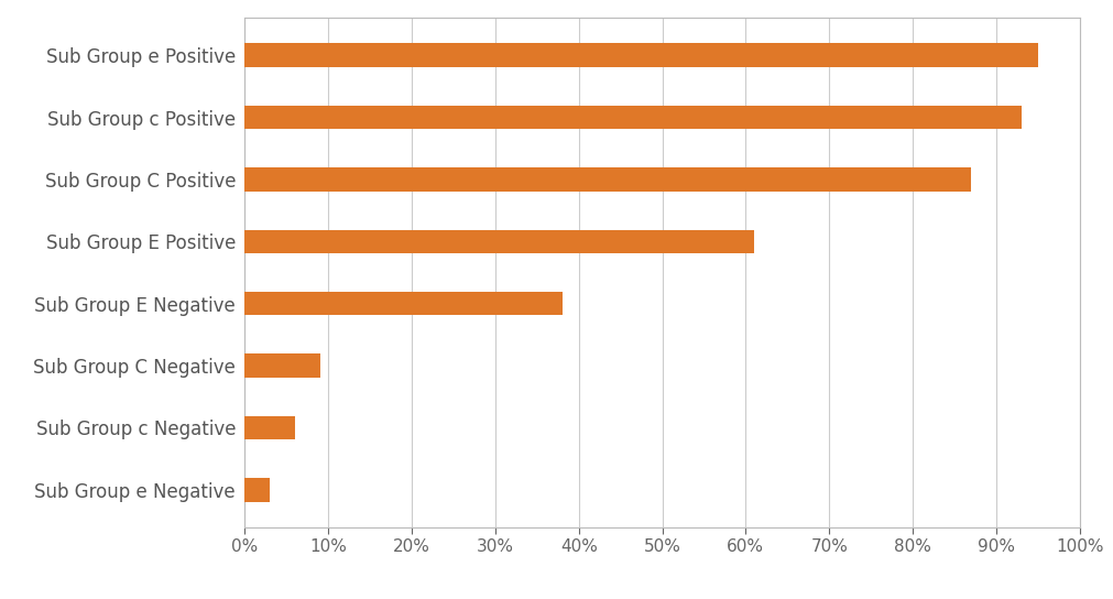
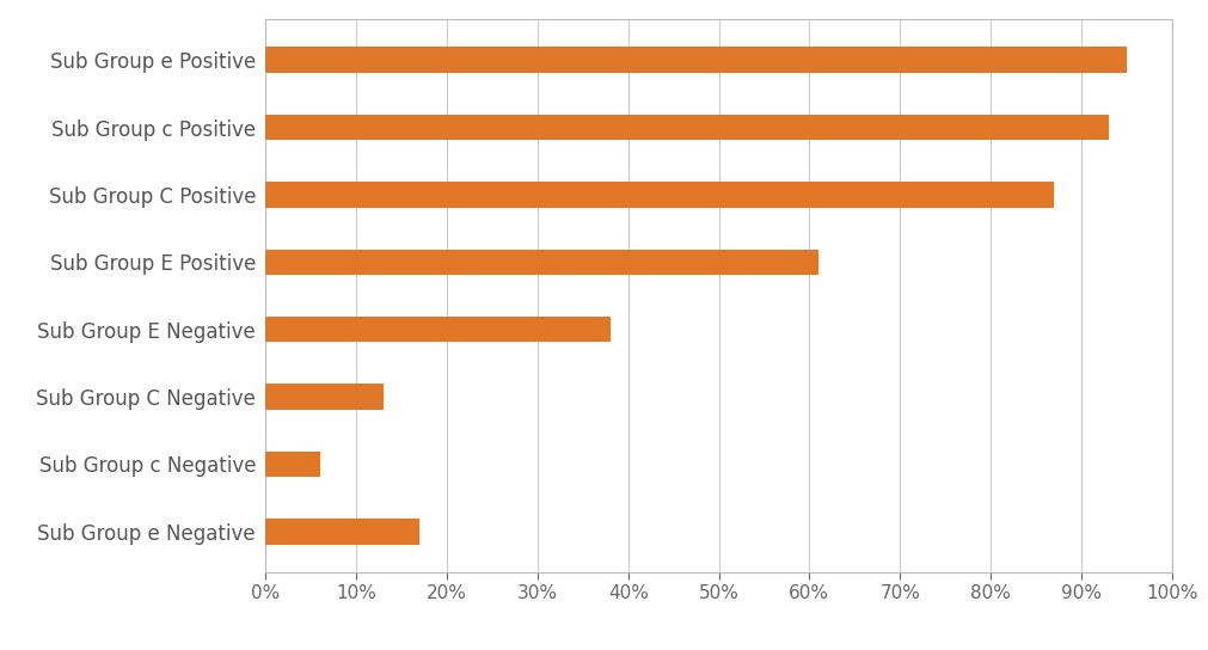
Sub Group C Negative: 9% -> 13%
Sub Group e Negative: 3% -> 17%
